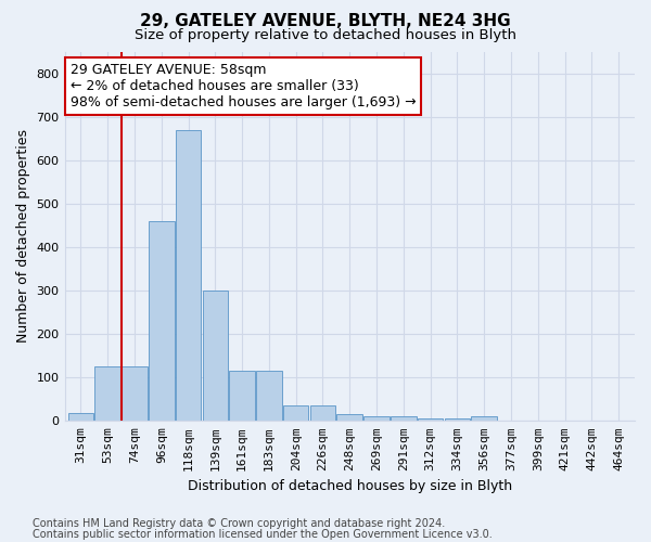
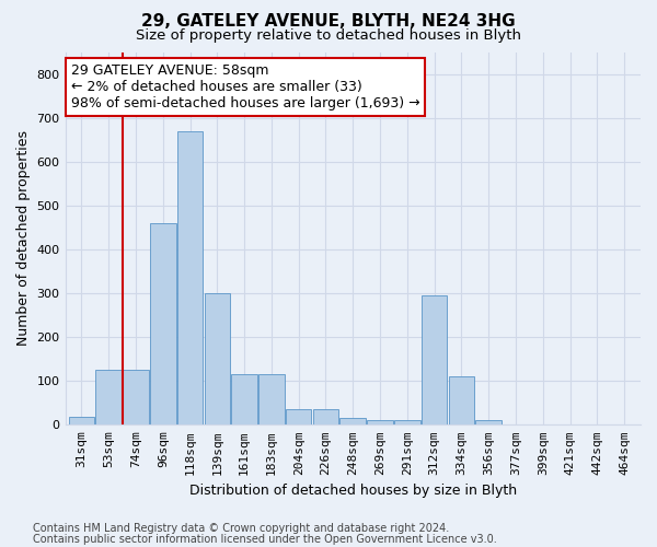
312sqm: 5 -> 295
334sqm: 5 -> 110
